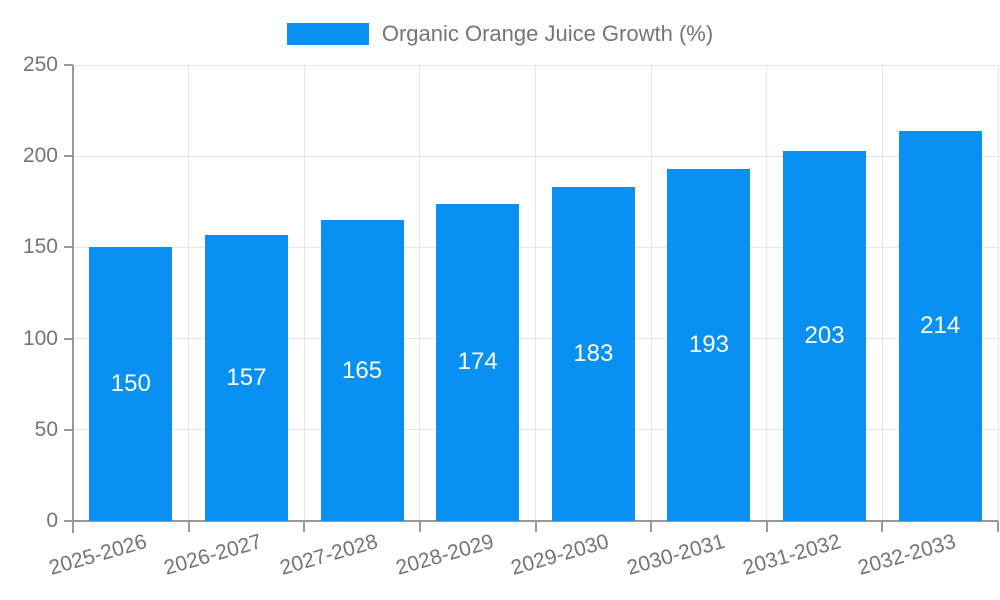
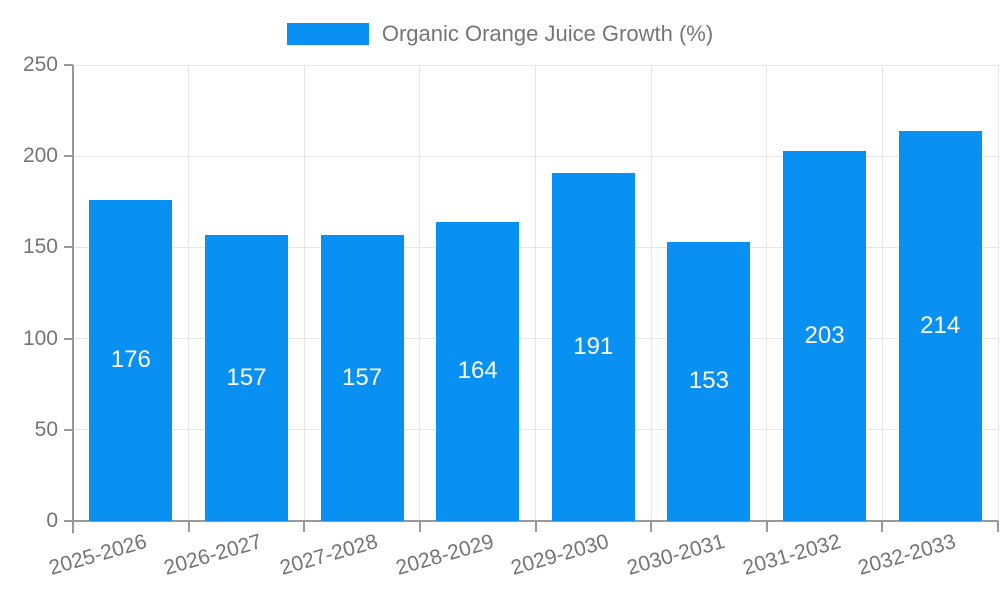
2025-2026: 150 -> 176
2027-2028: 165 -> 157
2028-2029: 174 -> 164
2029-2030: 183 -> 191
2030-2031: 193 -> 153
